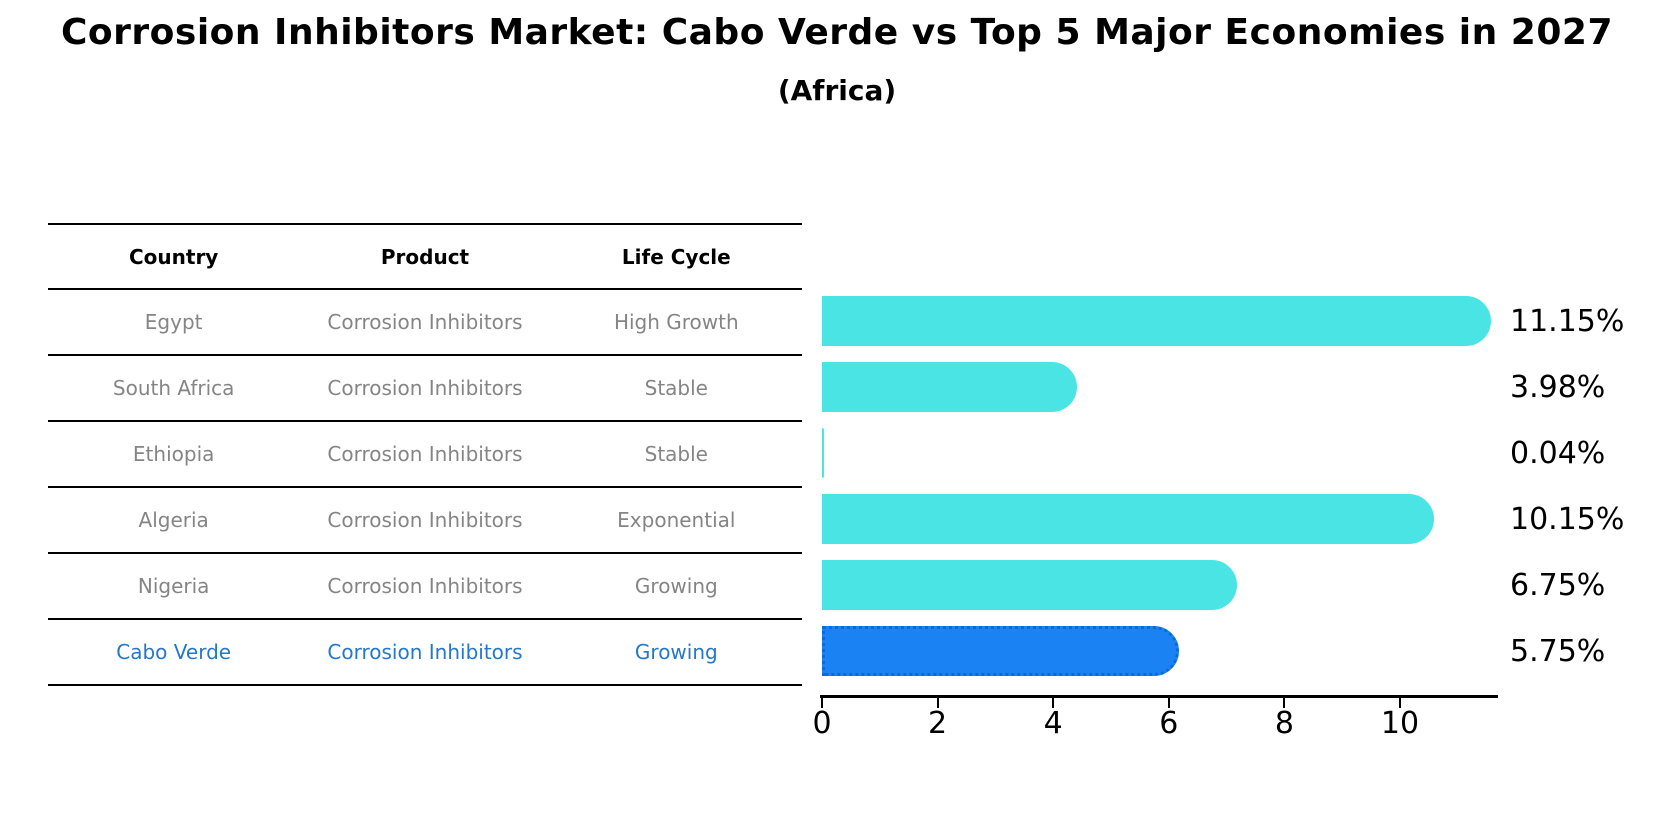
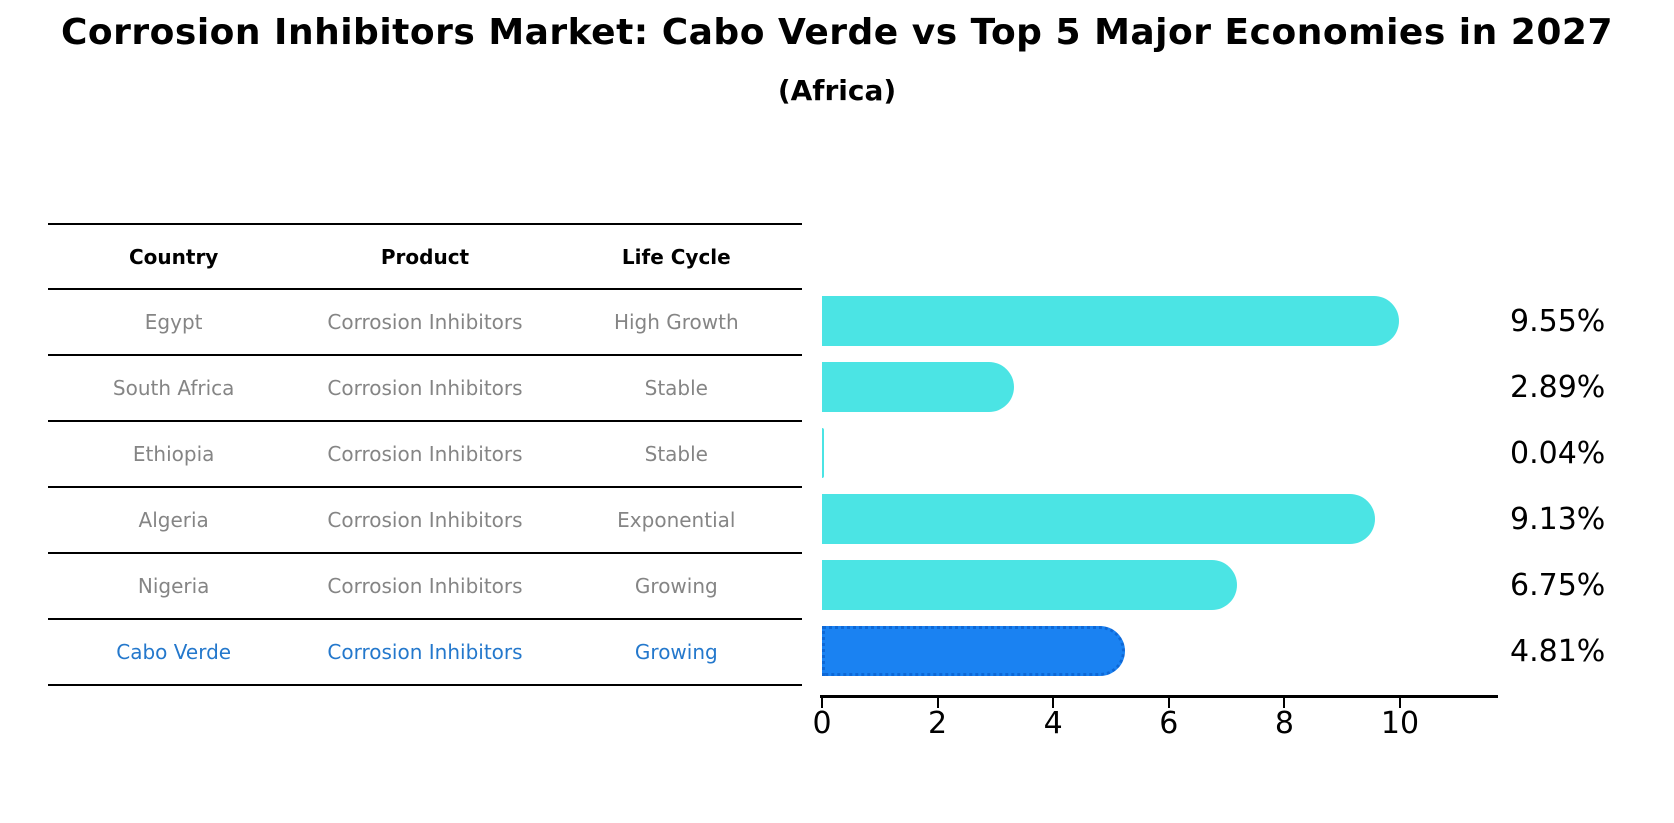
Egypt: 11.15% -> 9.55%
South Africa: 3.98% -> 2.89%
Algeria: 10.15% -> 9.13%
Cabo Verde: 5.75% -> 4.81%
